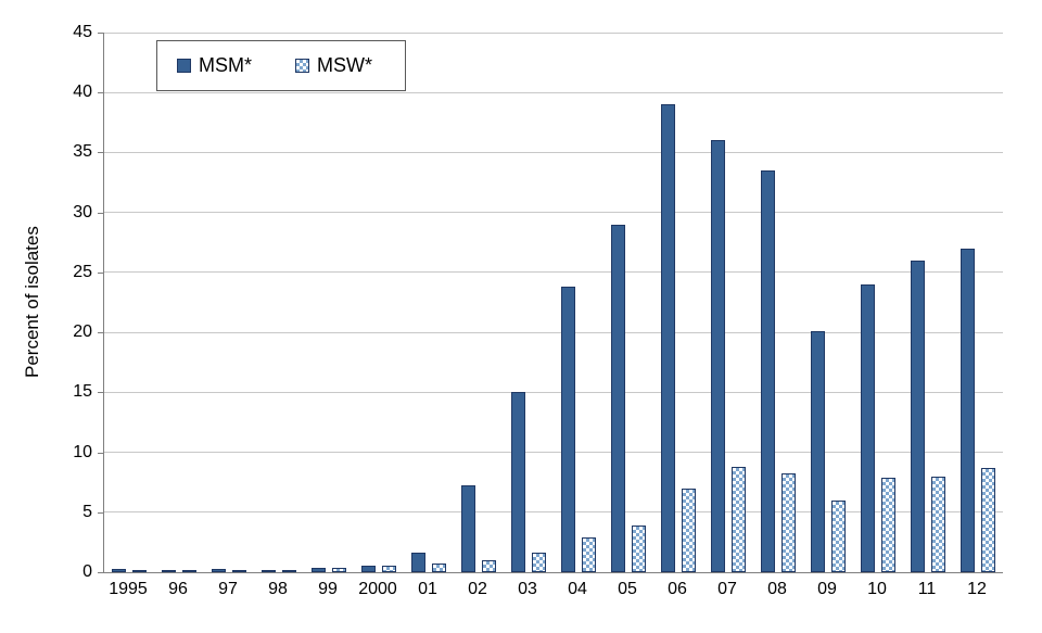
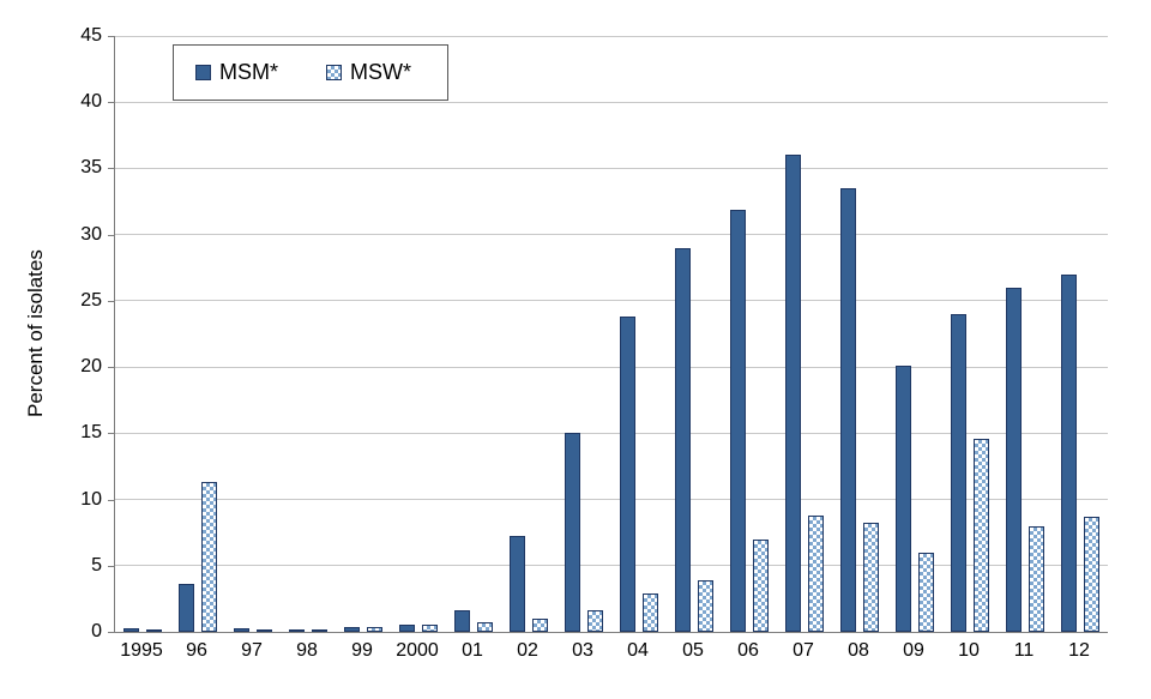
MSM*/96: 0.1 -> 3.6
MSW*/96: 0.1 -> 11.3
MSM*/06: 39.0 -> 31.9
MSW*/10: 7.9 -> 14.6
